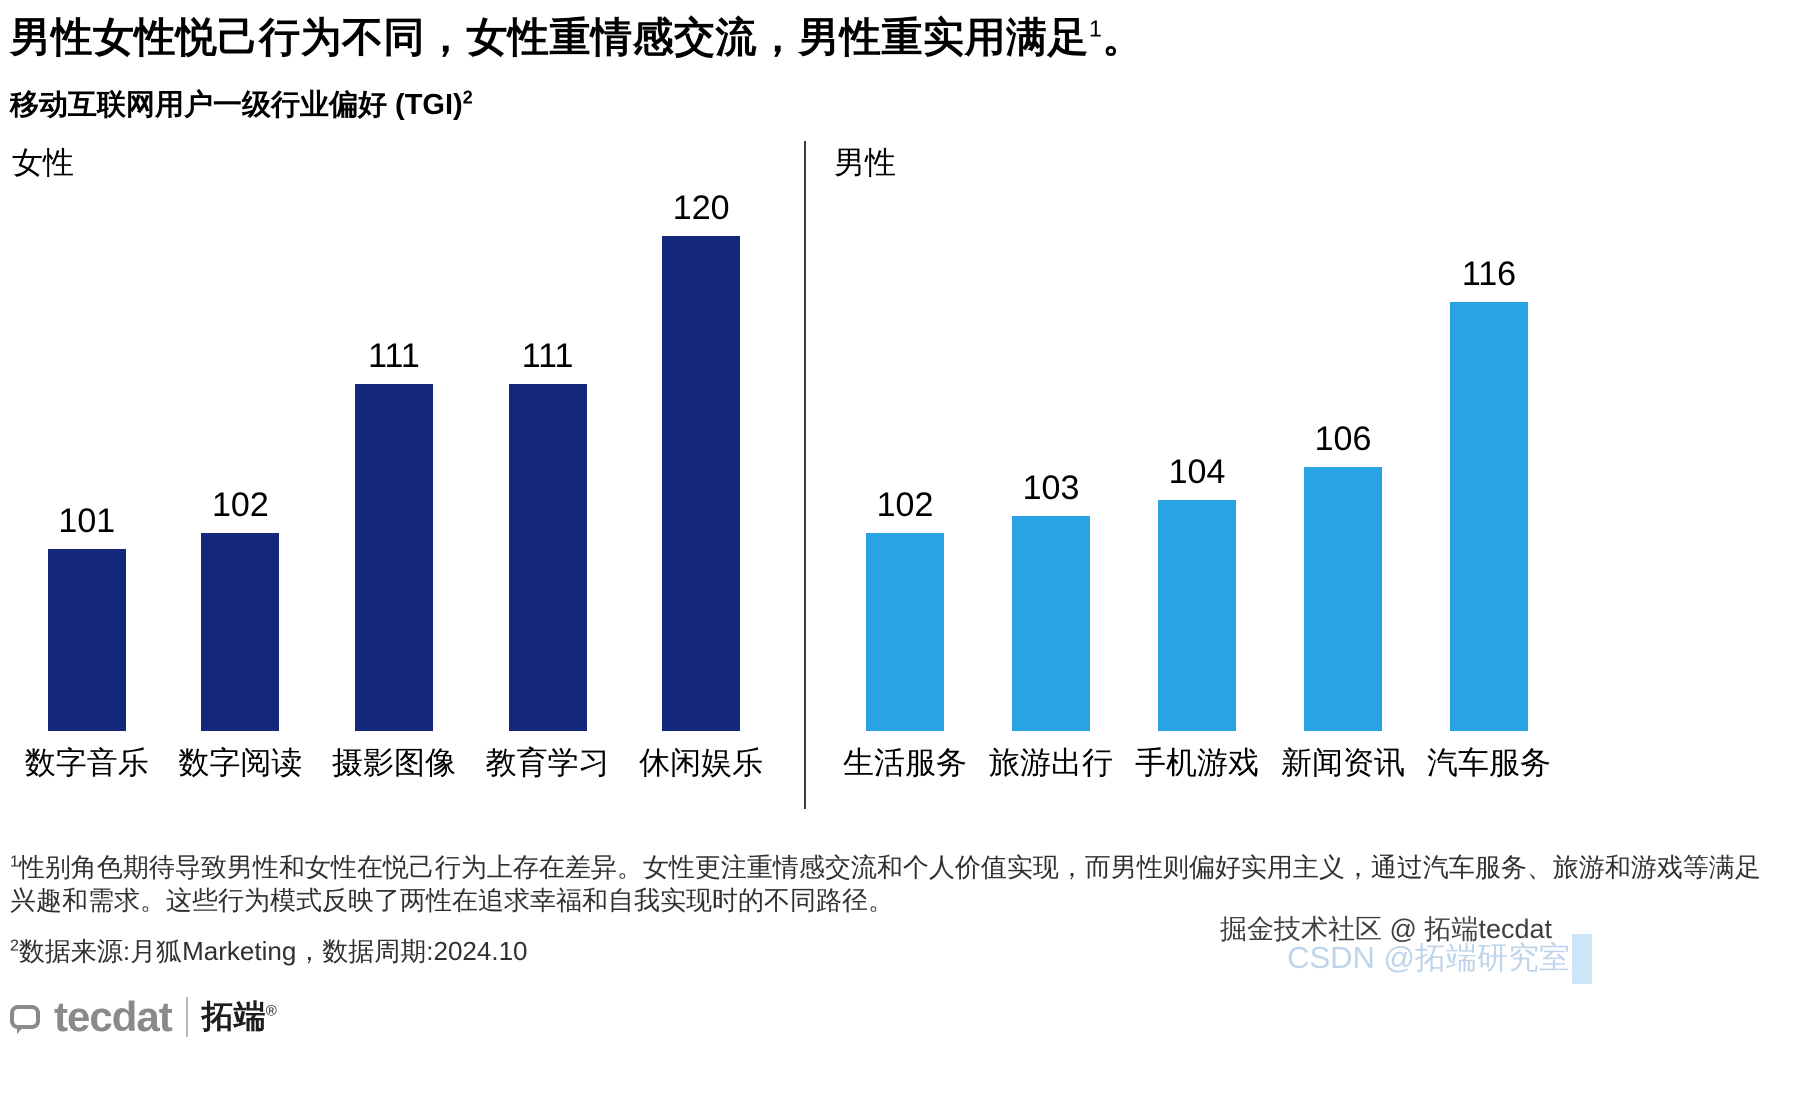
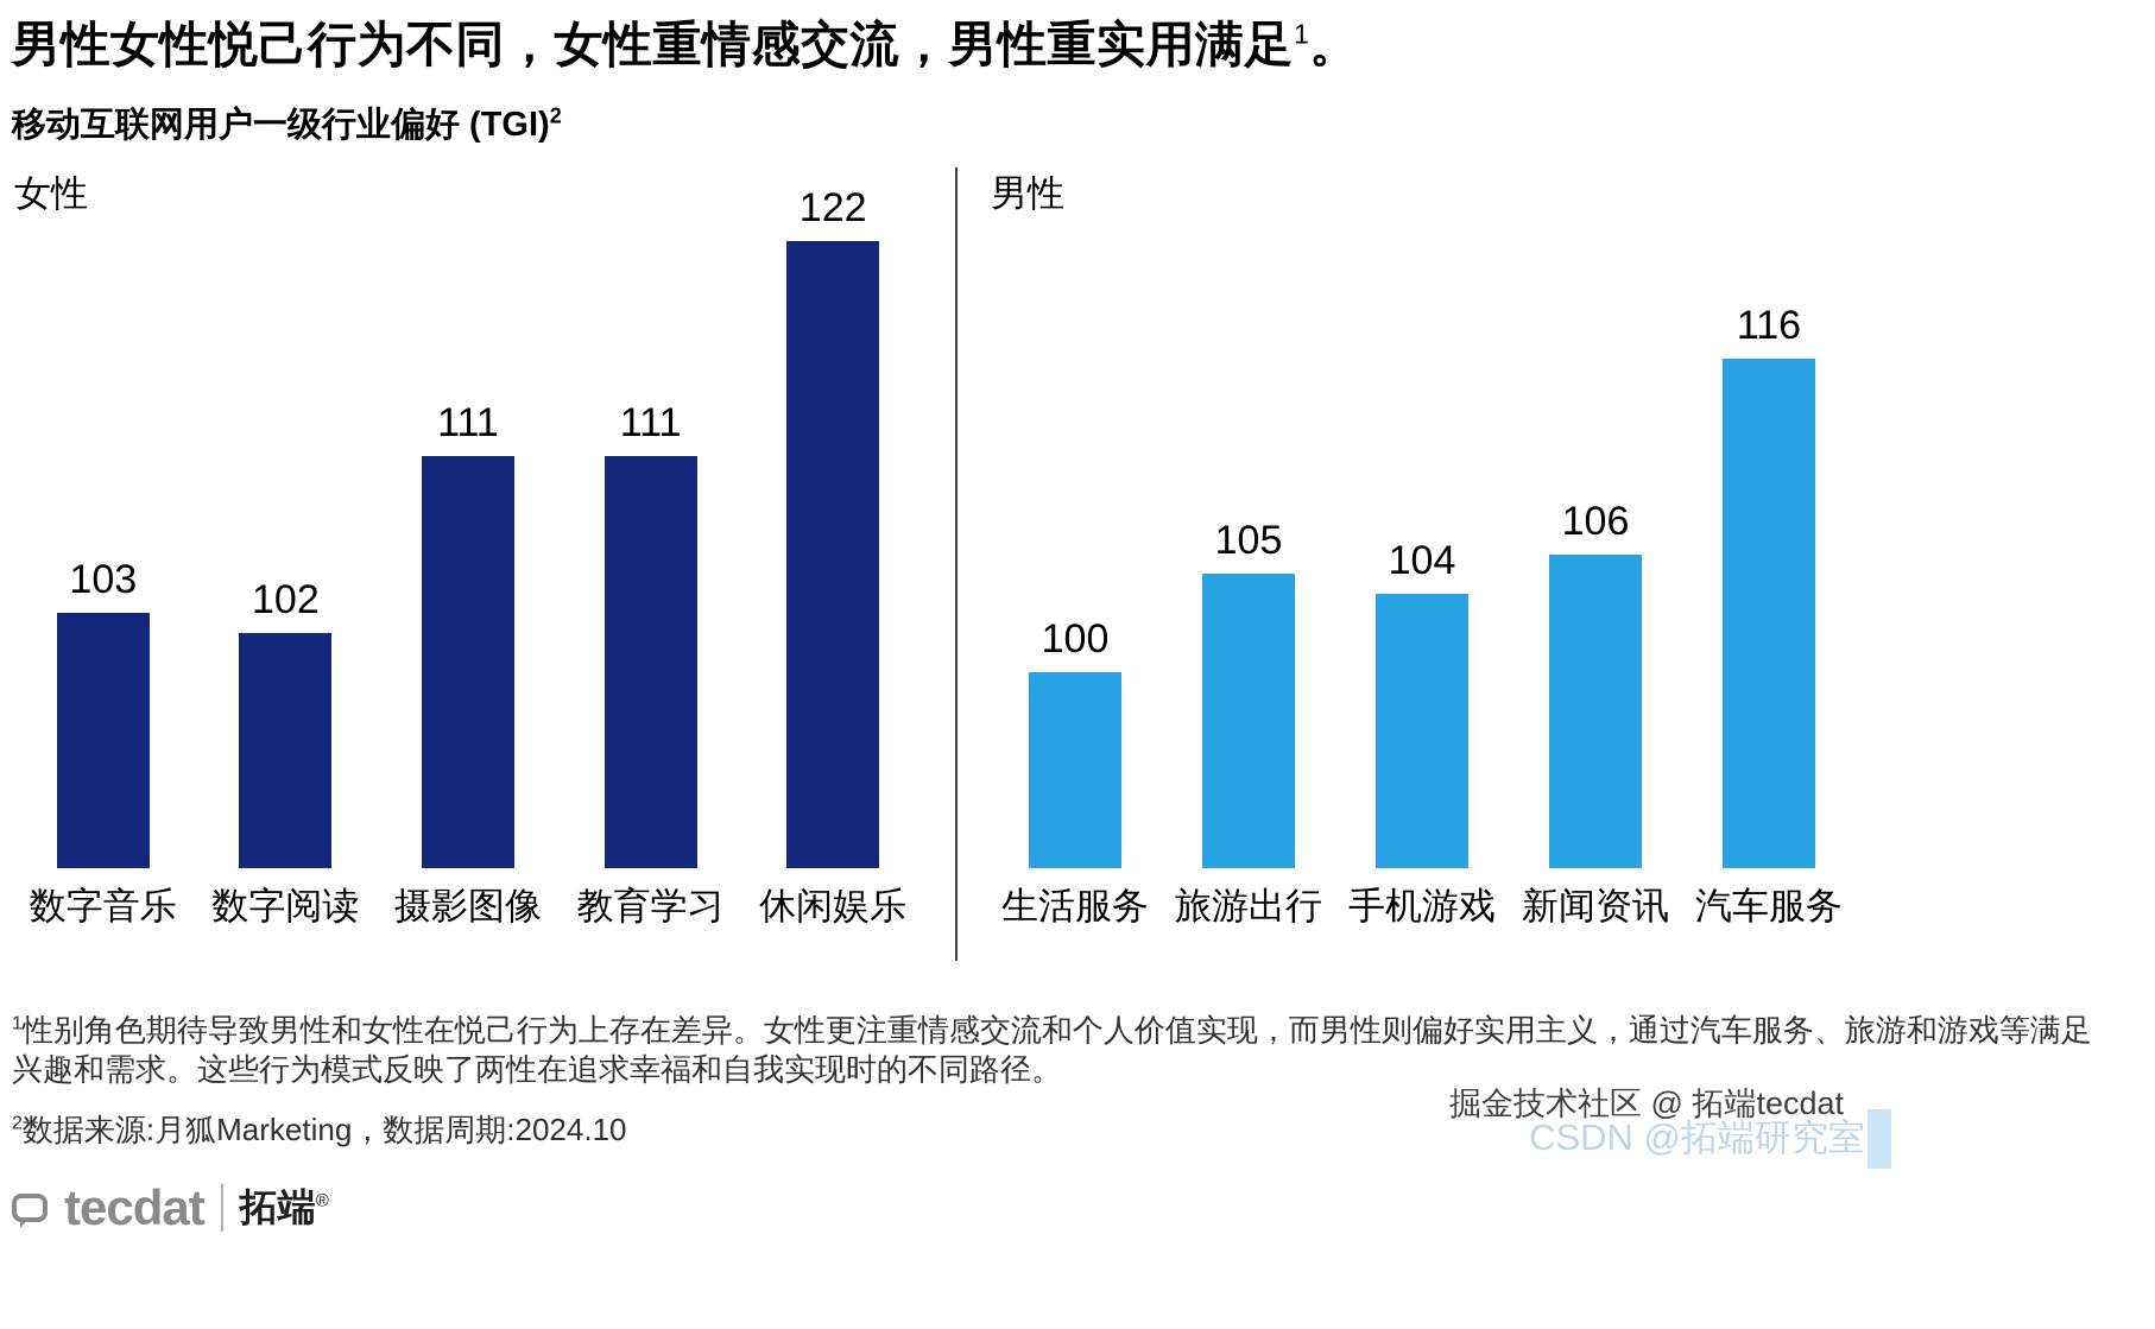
女性/数字音乐: 101 -> 103
女性/休闲娱乐: 120 -> 122
男性/生活服务: 102 -> 100
男性/旅游出行: 103 -> 105
